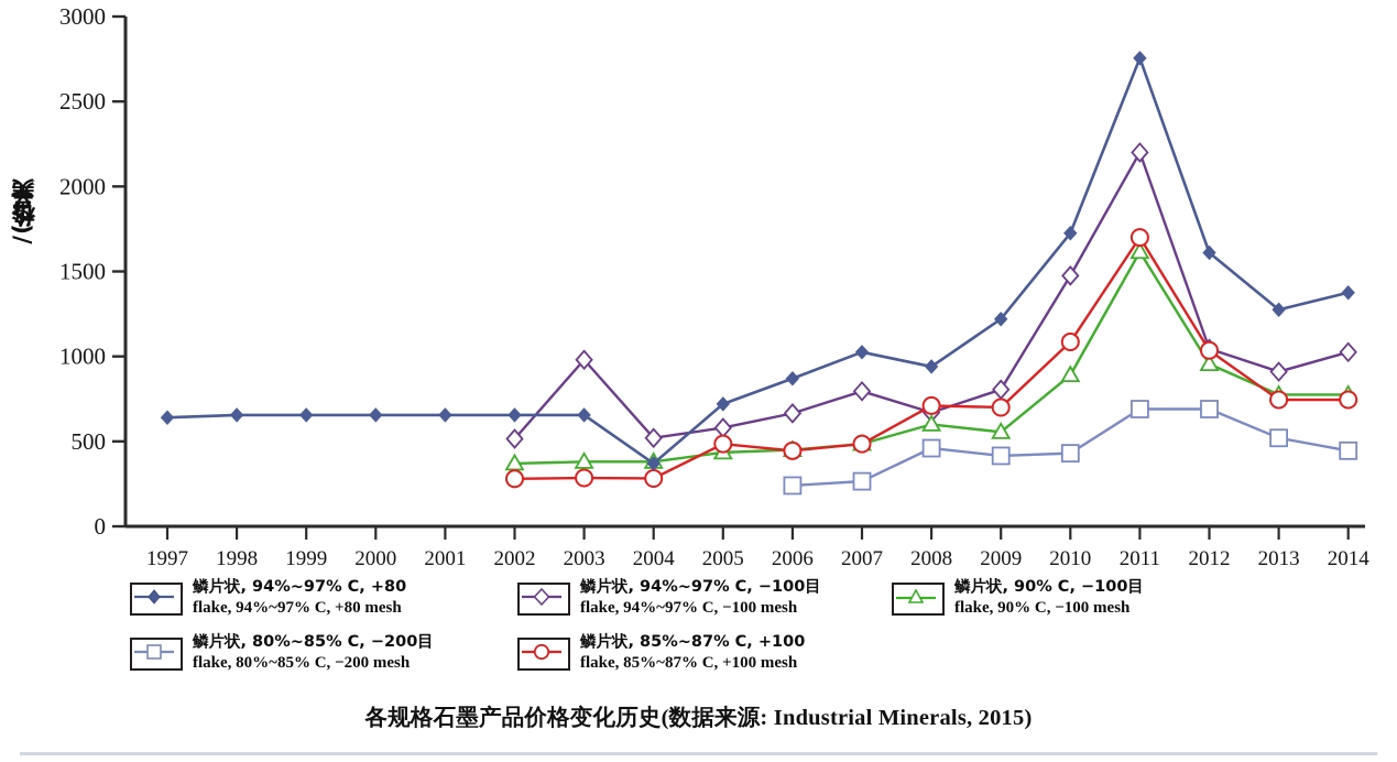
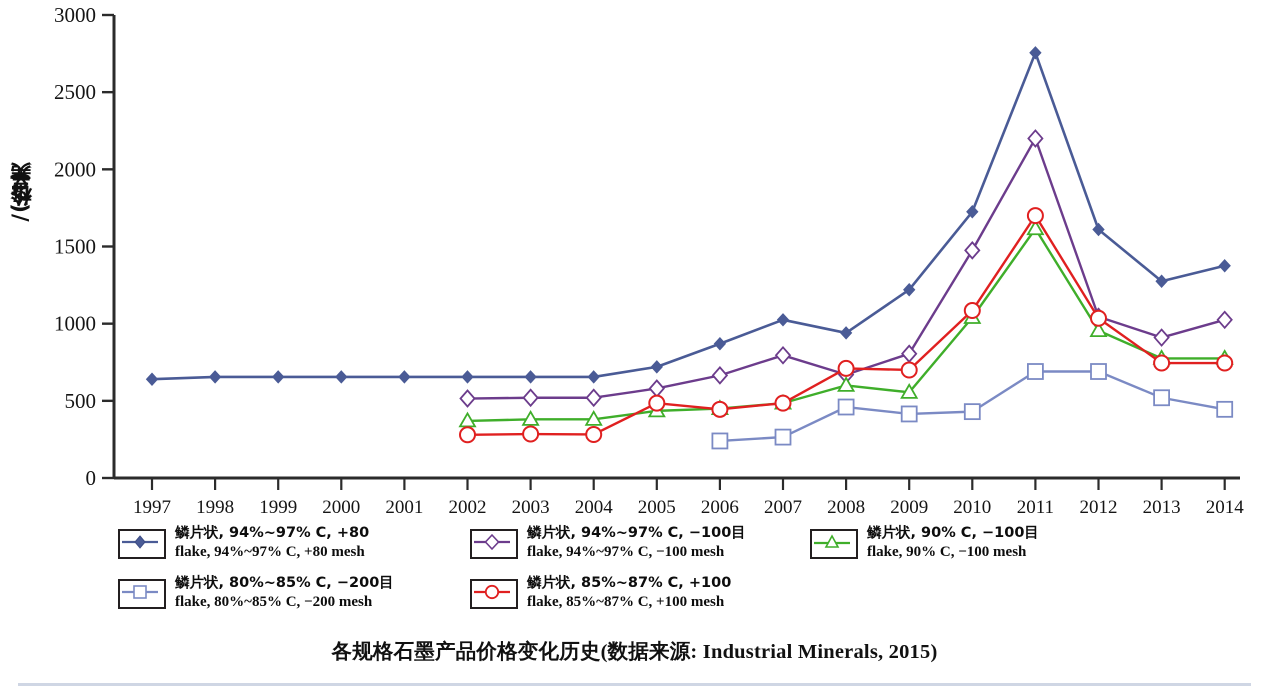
flake, 94%~97% C, −100 mesh/2003: 980 -> 520
flake, 94%~97% C, +80 mesh/2004: 370 -> 660
flake, 90% C, −100 mesh/2010: 890 -> 1040
